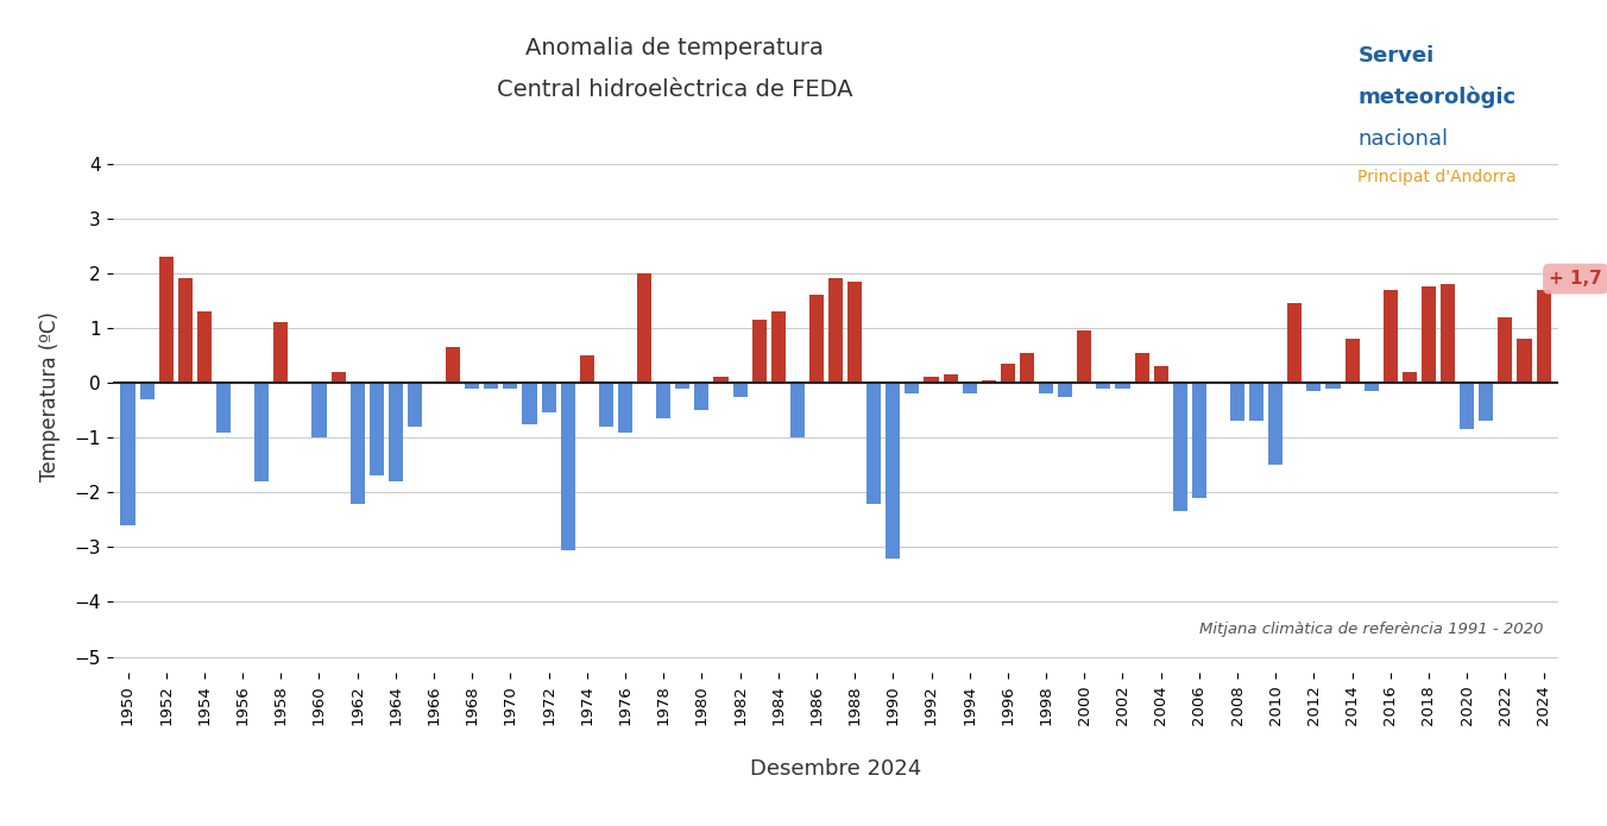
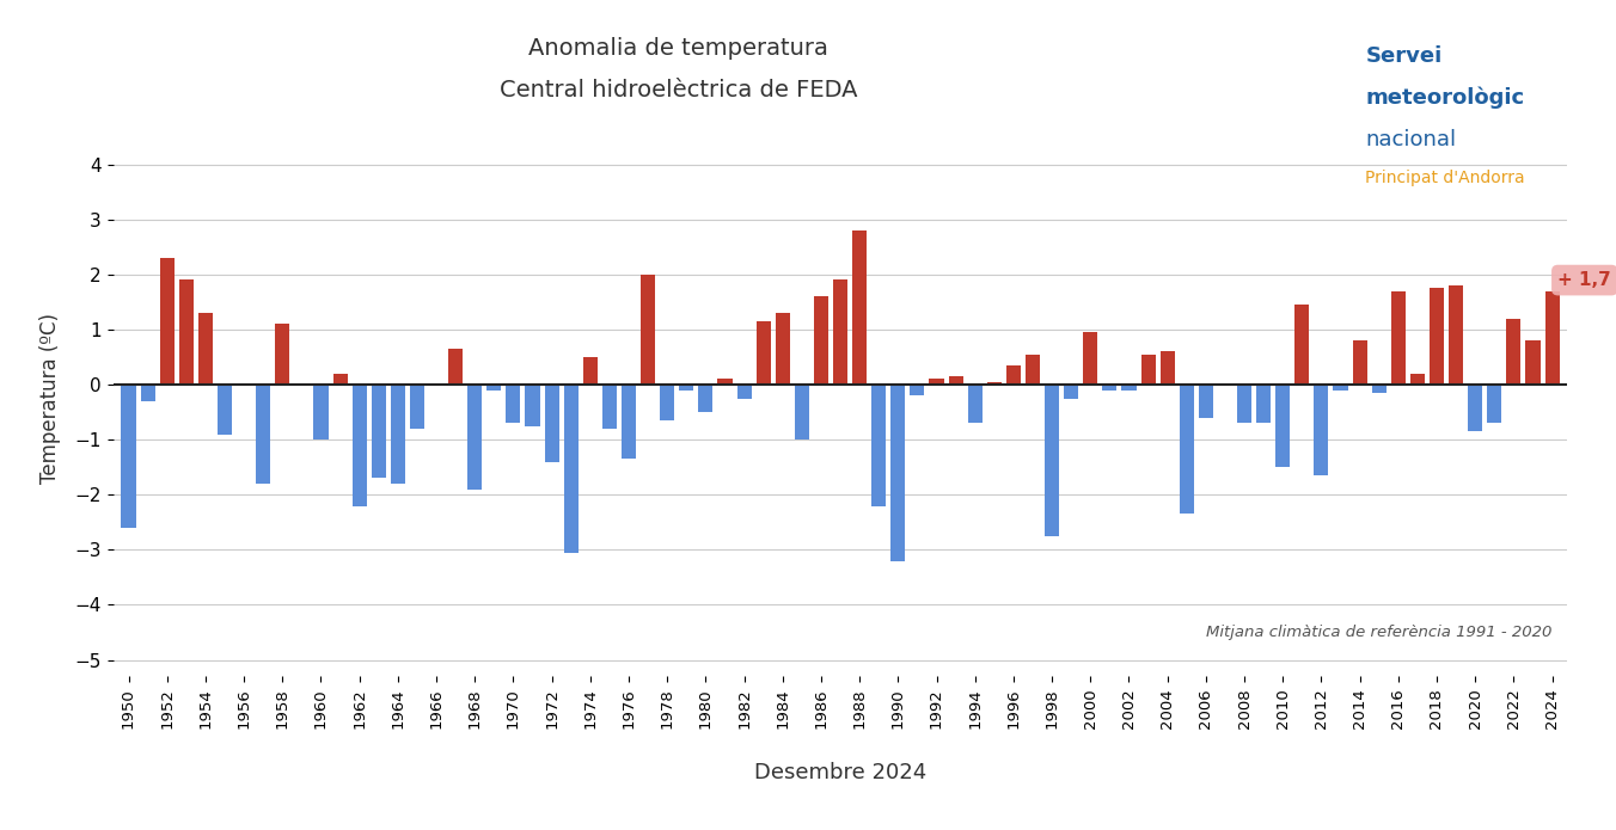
1968: -0.10 -> -1.90
1970: -0.10 -> -0.70
1972: -0.55 -> -1.40
1976: -0.90 -> -1.35
1988: 1.85 -> 2.80
1994: -0.20 -> -0.70
1998: -0.20 -> -2.75
2004: 0.30 -> 0.60
2006: -2.10 -> -0.60
2012: -0.15 -> -1.65
